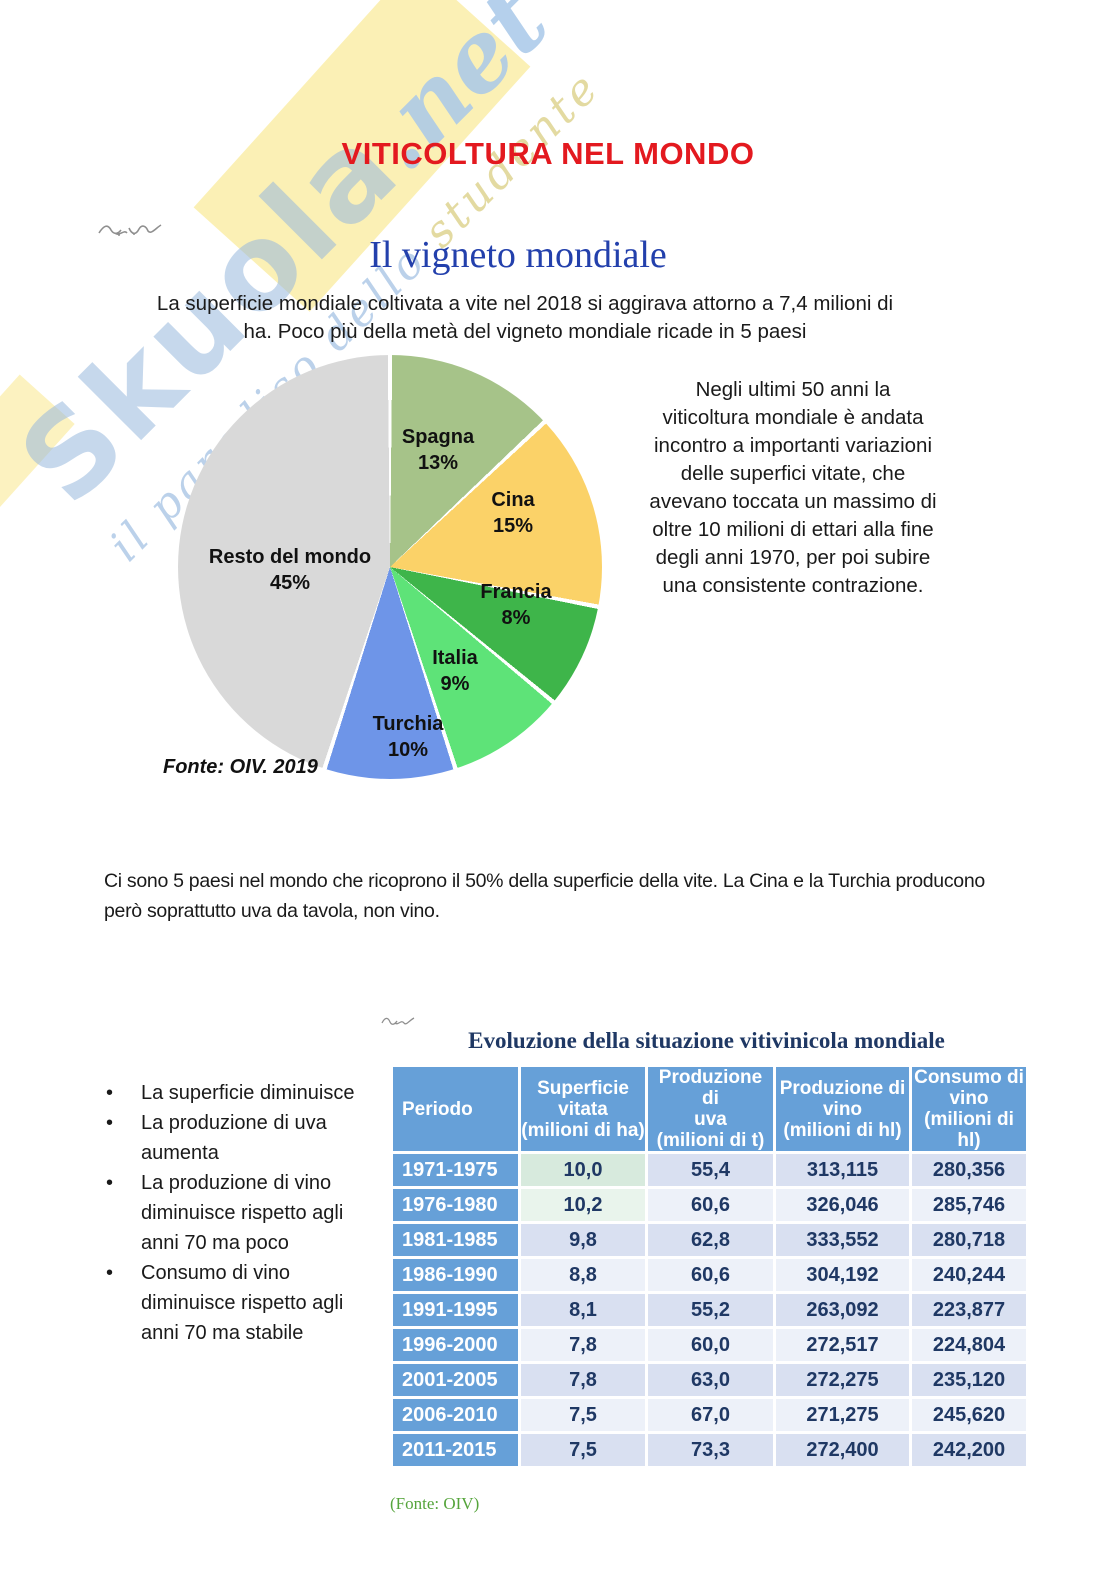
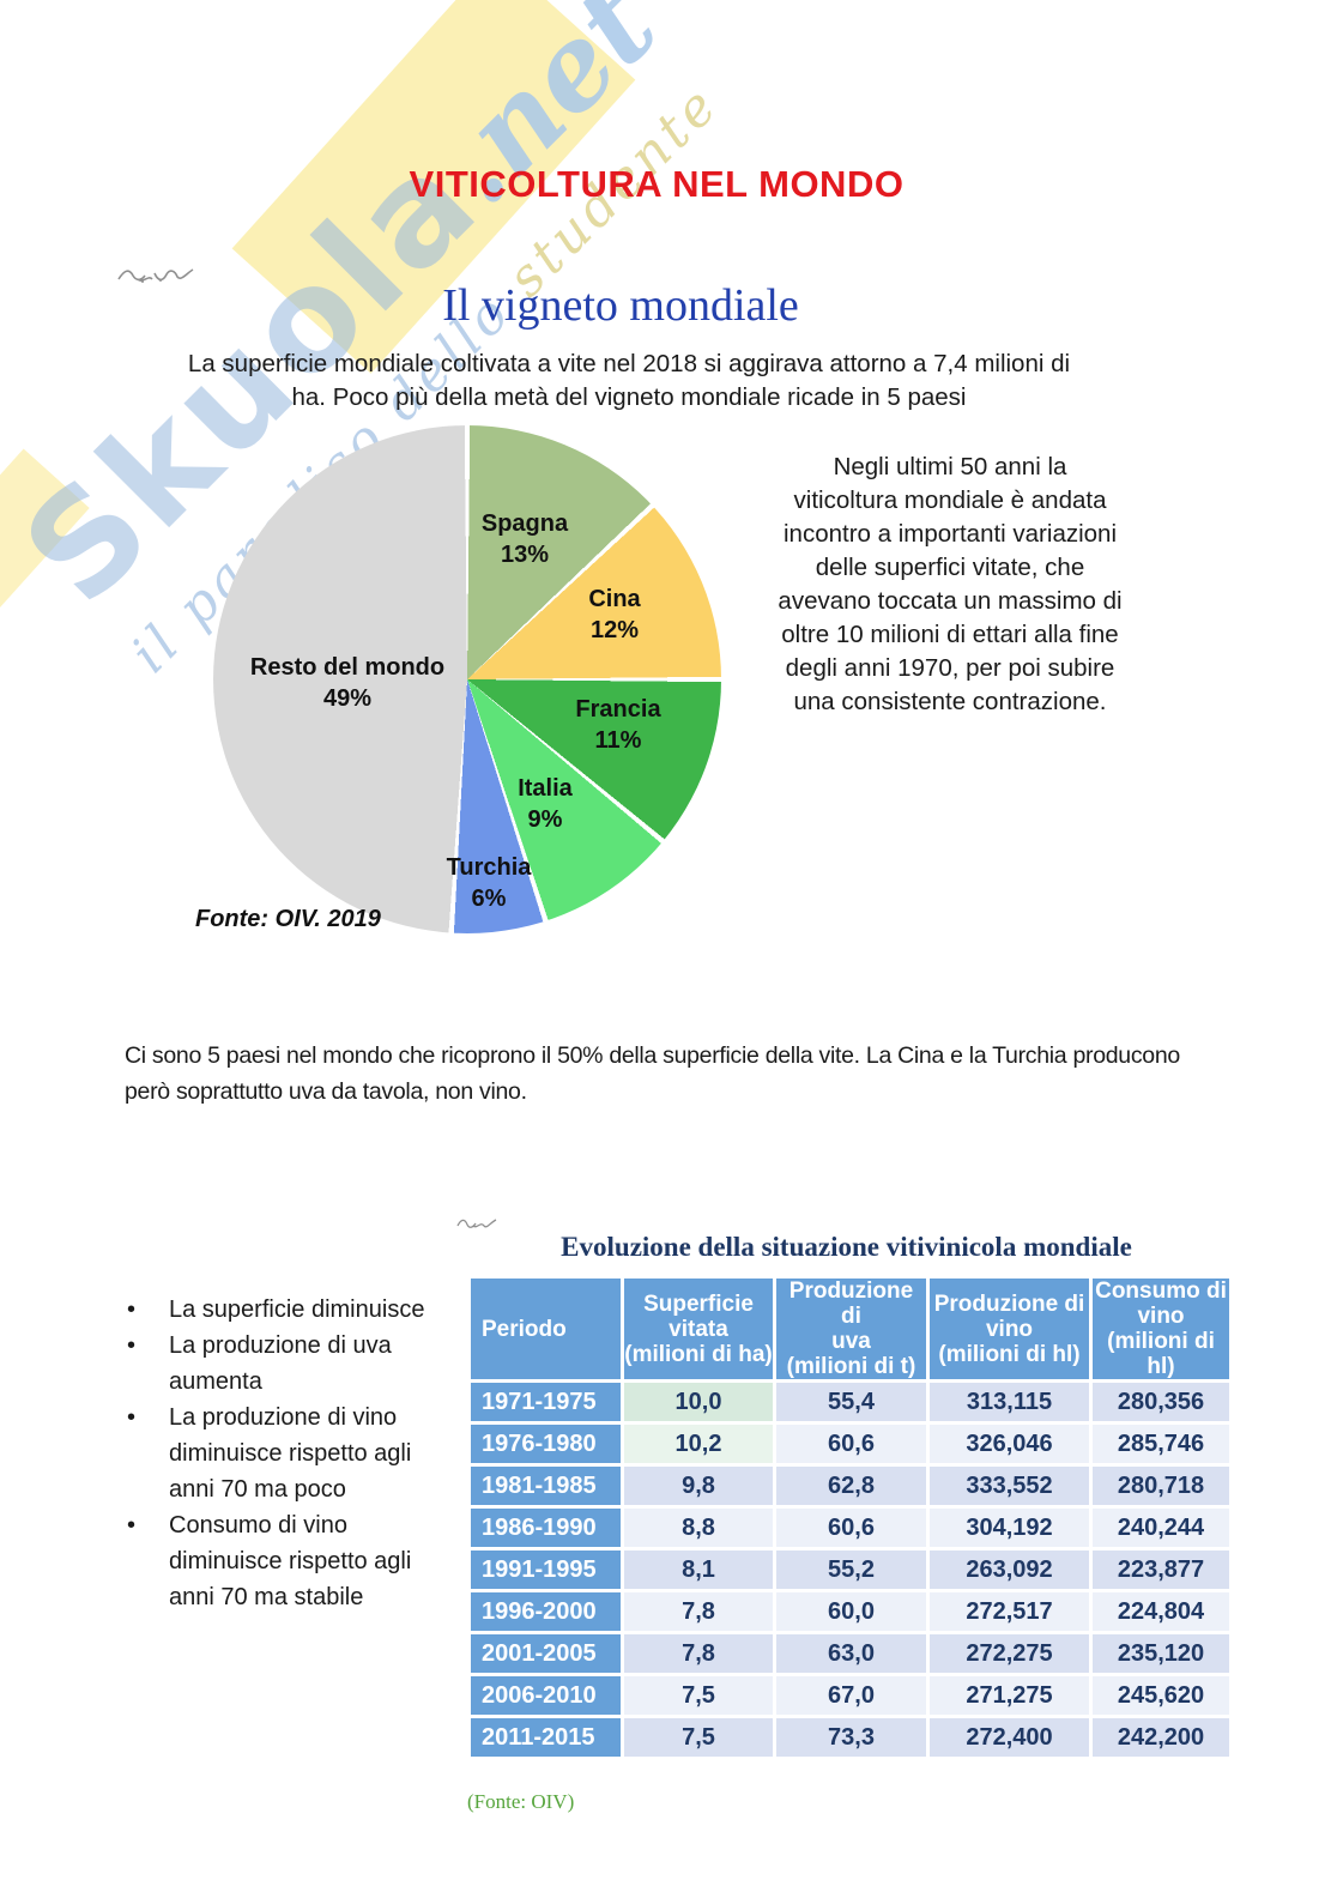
Il vigneto mondiale/Cina: 15% -> 12%
Il vigneto mondiale/Francia: 8% -> 11%
Il vigneto mondiale/Turchia: 10% -> 6%
Il vigneto mondiale/Resto del mondo: 45% -> 49%
